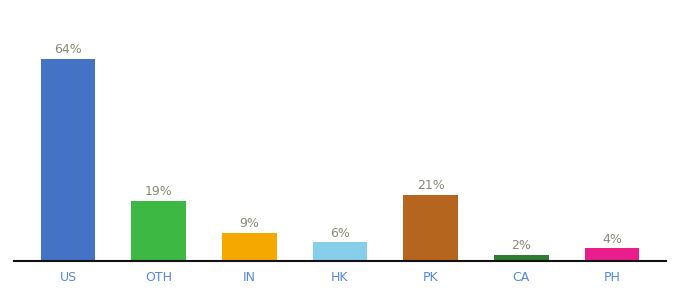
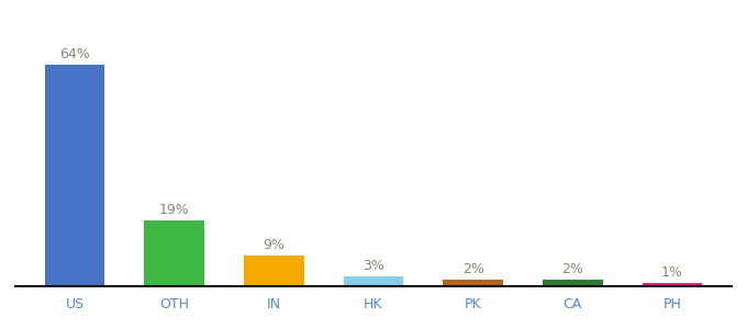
HK: 6% -> 3%
PK: 21% -> 2%
PH: 4% -> 1%
